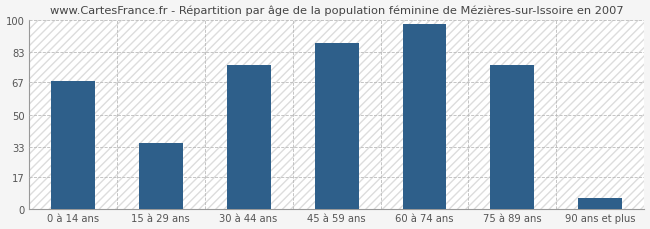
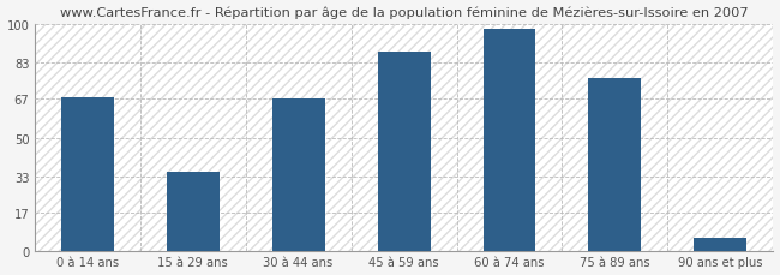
30 à 44 ans: 76 -> 67
